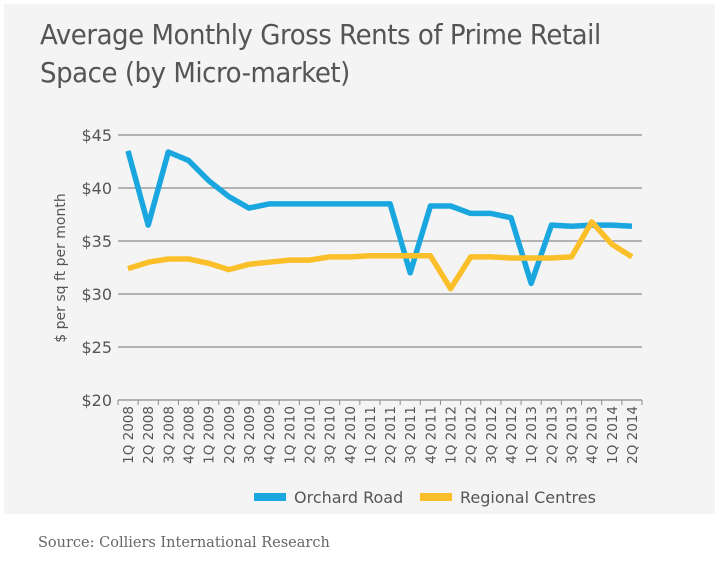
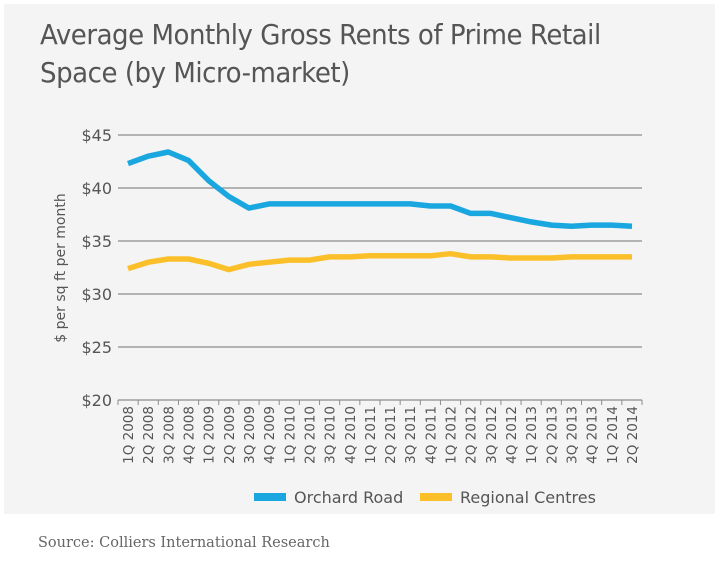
Orchard Road/1Q 2008: $43.5 -> $42.3
Orchard Road/2Q 2008: $36.5 -> $43.0
Orchard Road/3Q 2011: $32.0 -> $38.5
Regional Centres/1Q 2012: $30.5 -> $33.8
Orchard Road/1Q 2013: $31.0 -> $36.8
Regional Centres/4Q 2013: $36.8 -> $33.5
Regional Centres/1Q 2014: $34.7 -> $33.5
